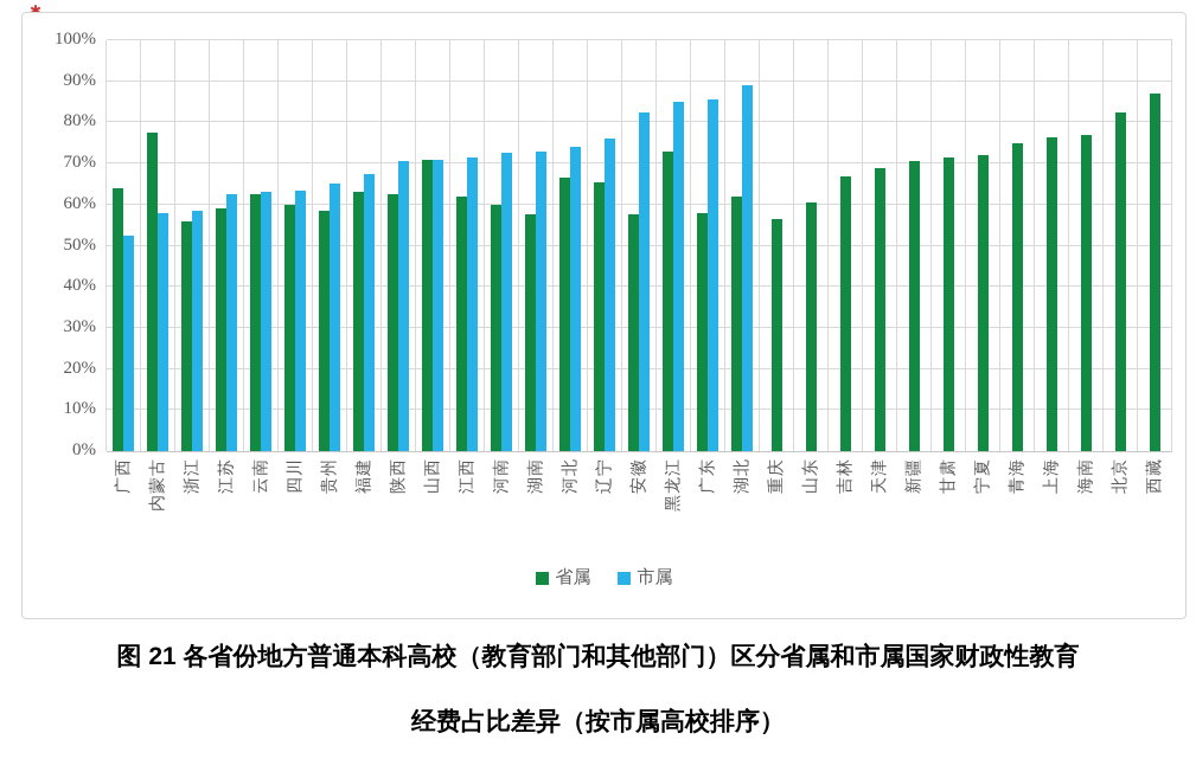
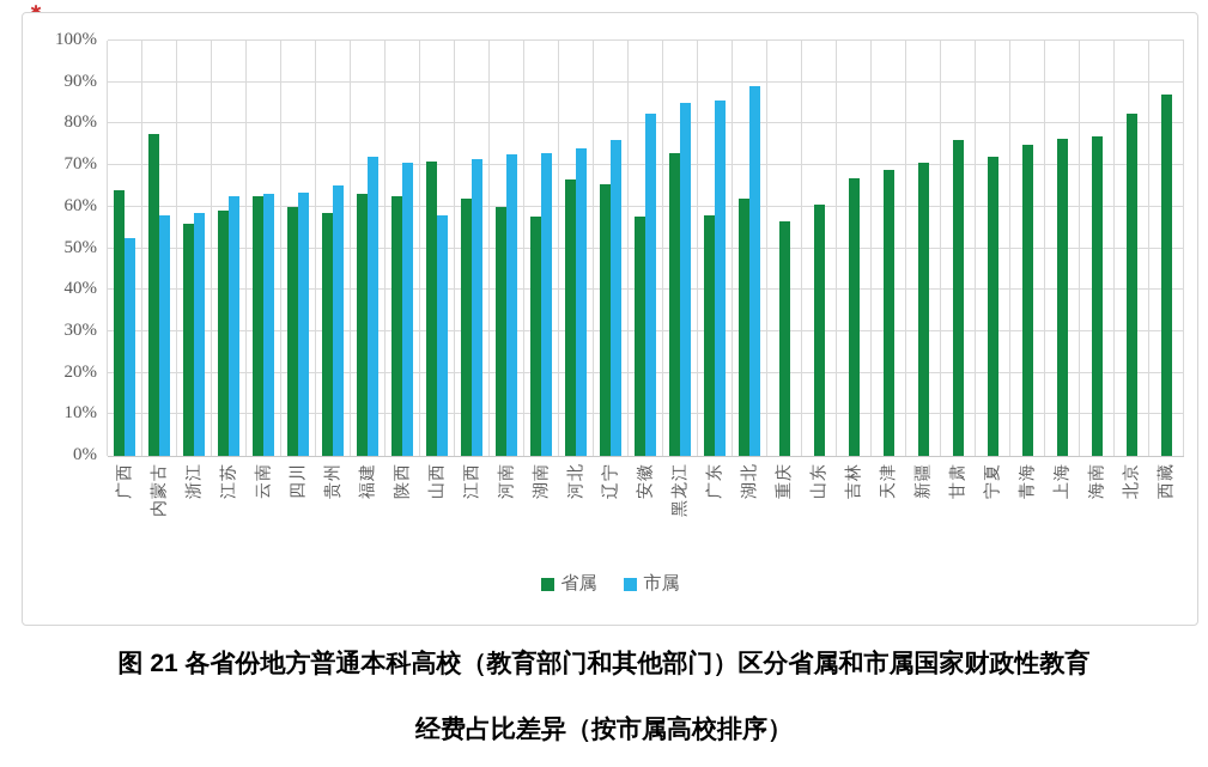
市属/福建: 68% -> 72%
市属/山西: 71% -> 58%
省属/甘肃: 72% -> 76%
